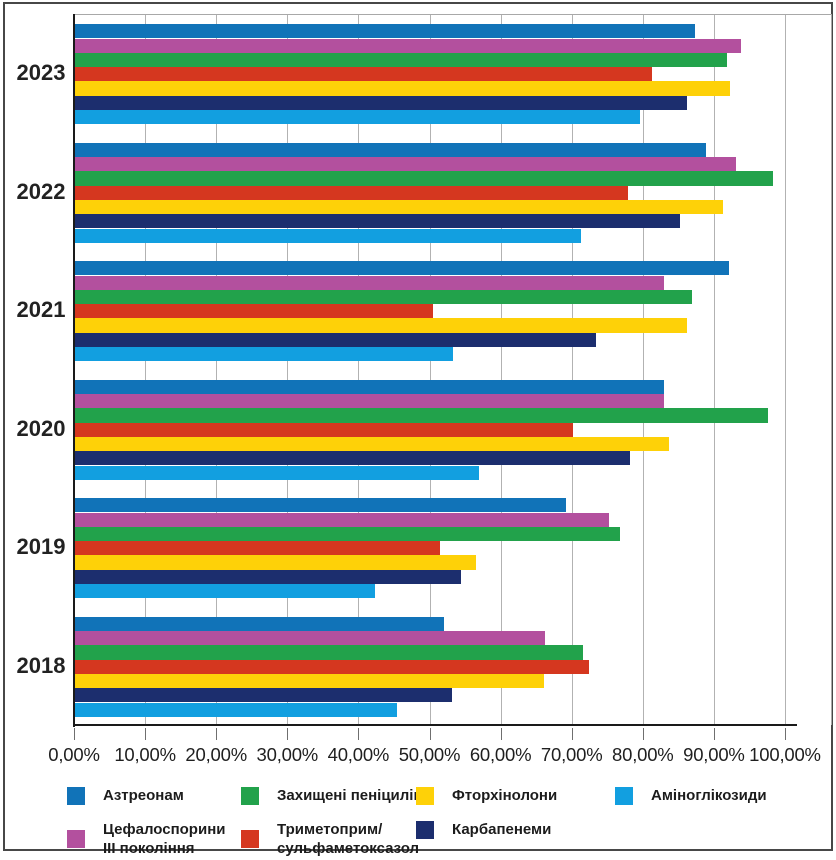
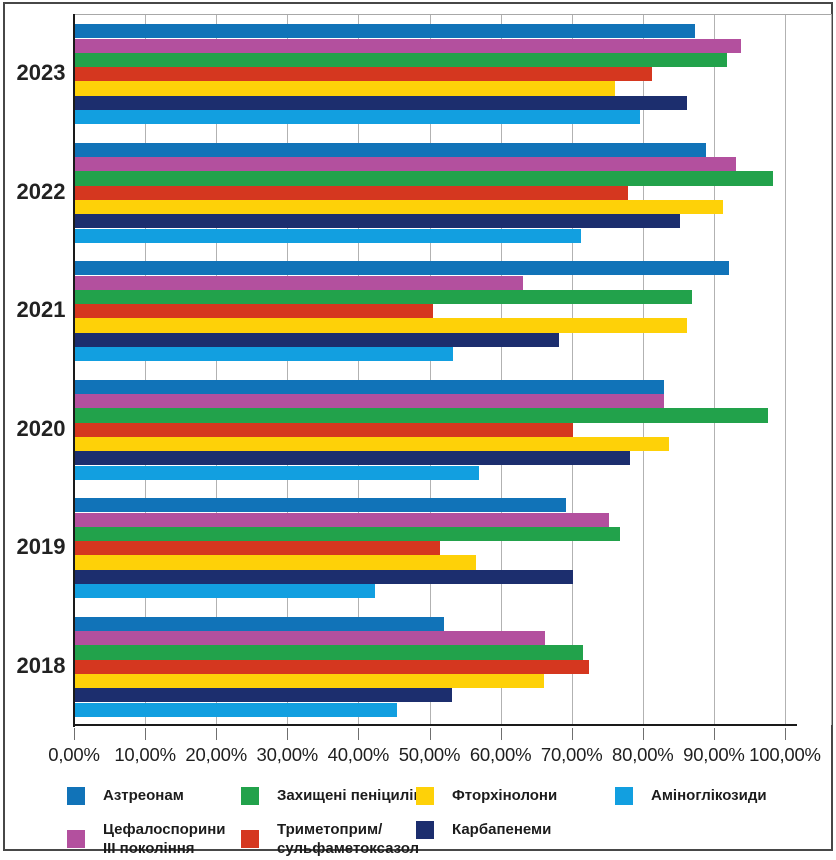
Фторхінолони/2023: 92% -> 76%
Цефалоспорини III покоління/2021: 83% -> 63%
Карбапенеми/2021: 73% -> 68%
Карбапенеми/2019: 54% -> 70%
